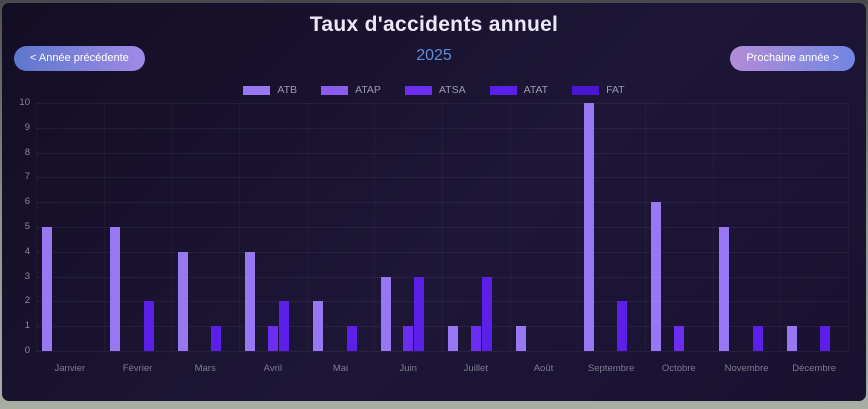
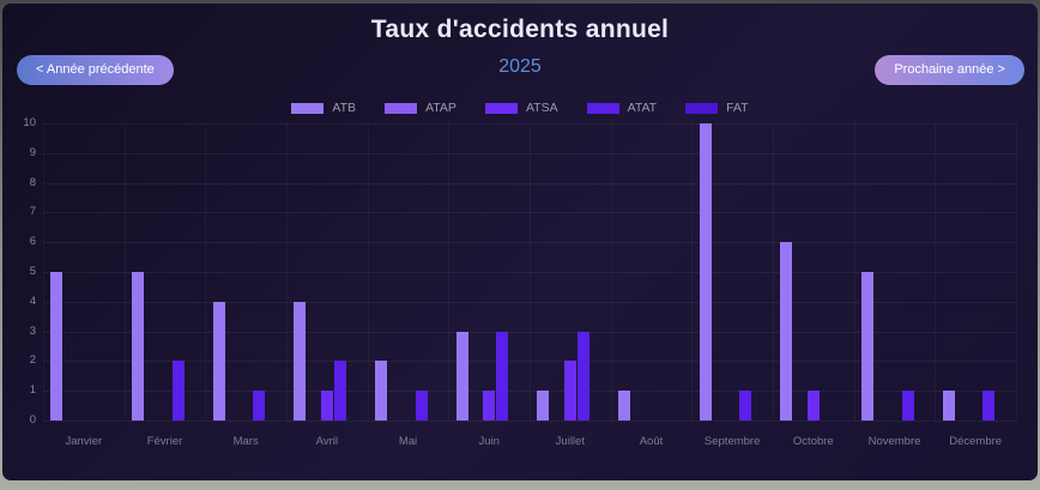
ATSA/Juillet: 1 -> 2
ATAT/Septembre: 2 -> 1
